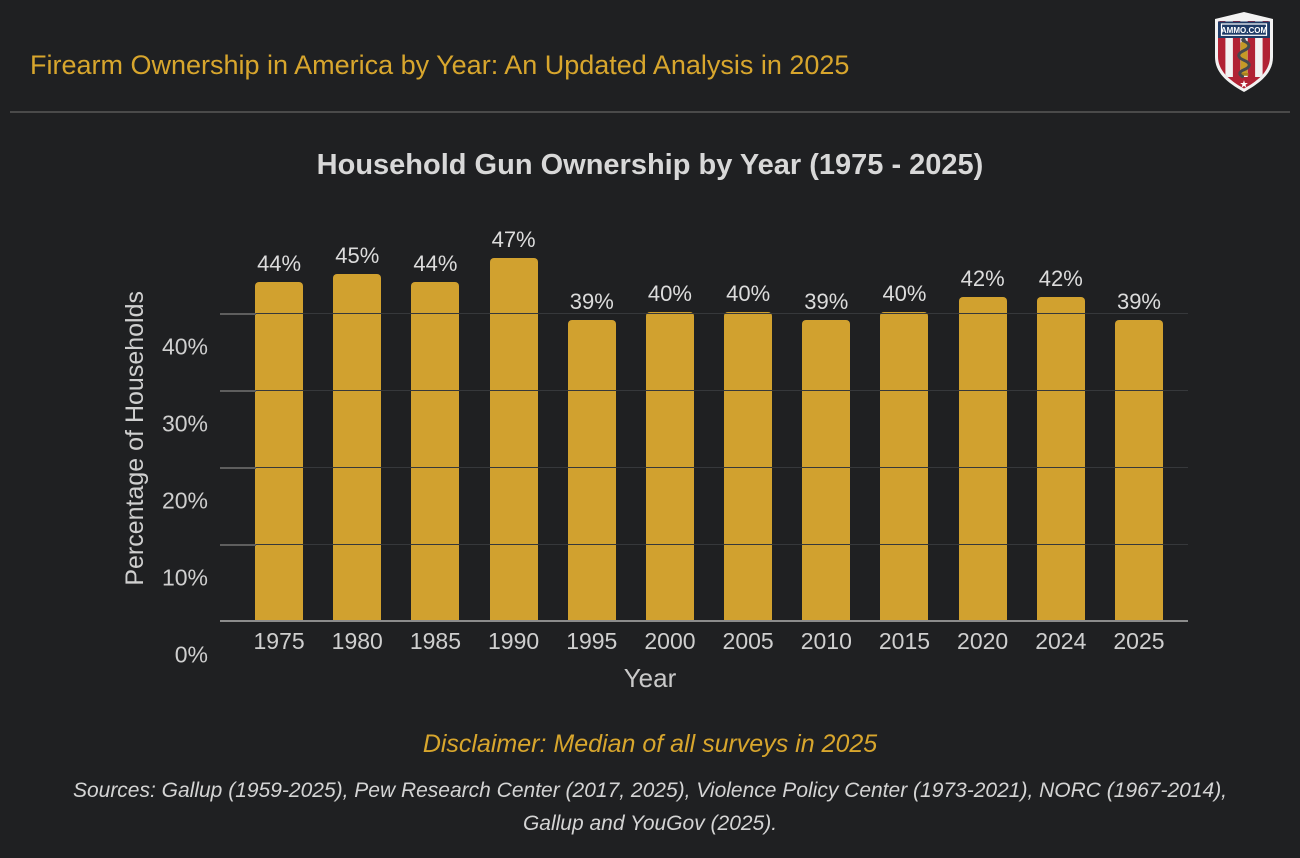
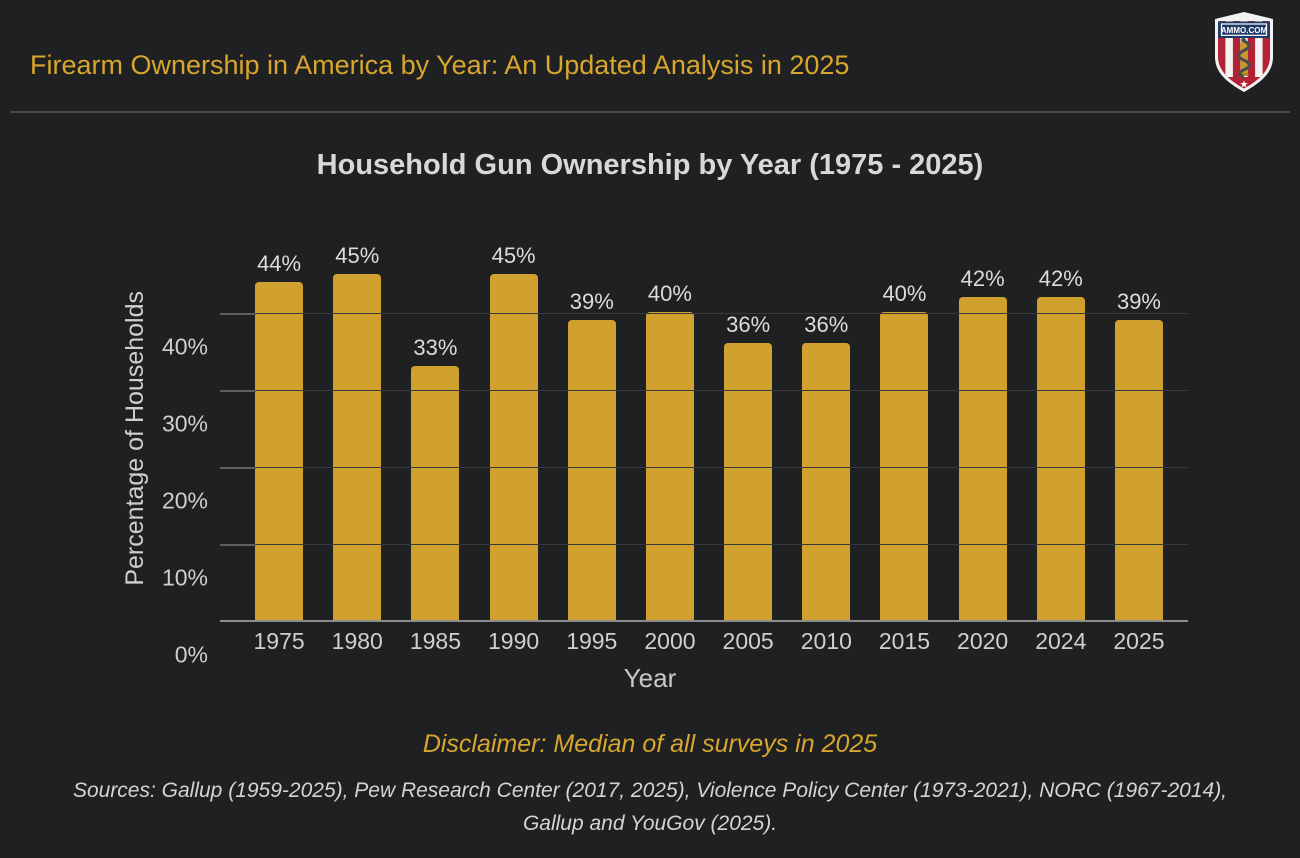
1985: 44% -> 33%
1990: 47% -> 45%
2005: 40% -> 36%
2010: 39% -> 36%
